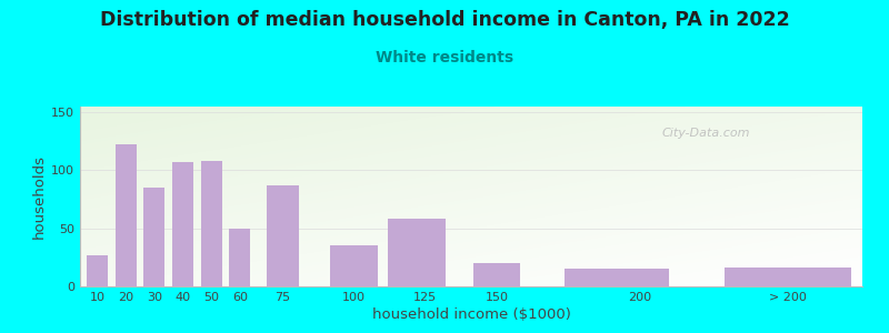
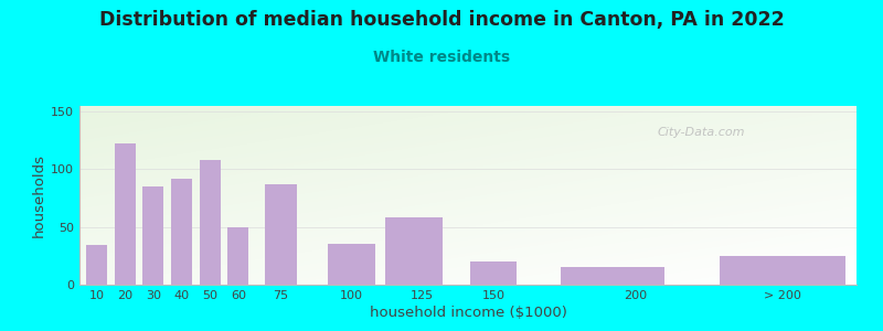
10: 27 -> 34
40: 107 -> 92
> 200: 16 -> 25
